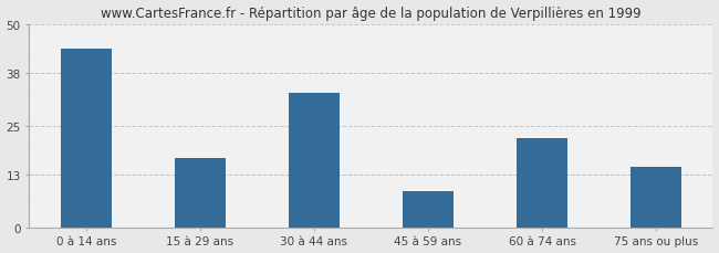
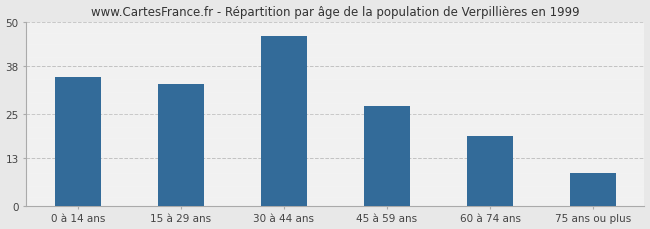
0 à 14 ans: 44 -> 35
15 à 29 ans: 17 -> 33
30 à 44 ans: 33 -> 46
45 à 59 ans: 9 -> 27
60 à 74 ans: 22 -> 19
75 ans ou plus: 15 -> 9
